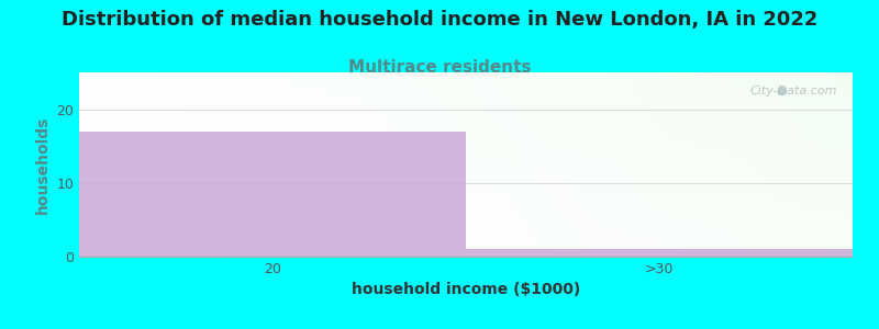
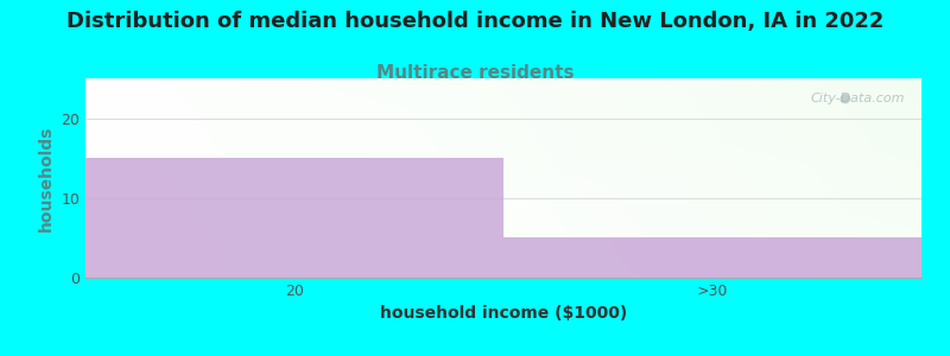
20: 17 -> 15
>30: 1 -> 5
